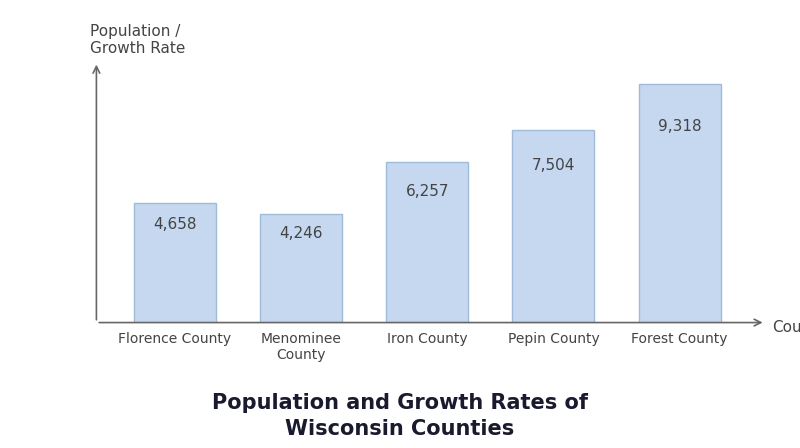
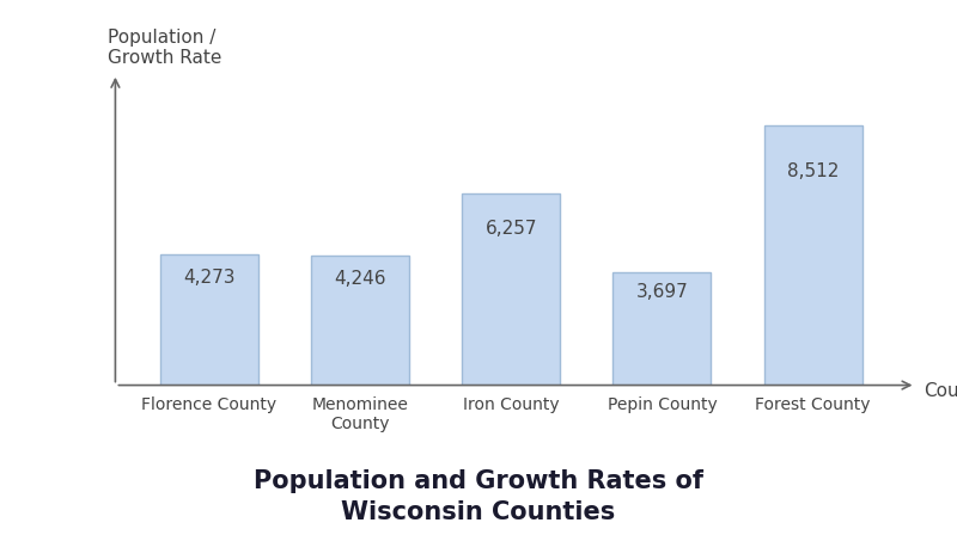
Florence County: 4,658 -> 4,273
Pepin County: 7,504 -> 3,697
Forest County: 9,318 -> 8,512
